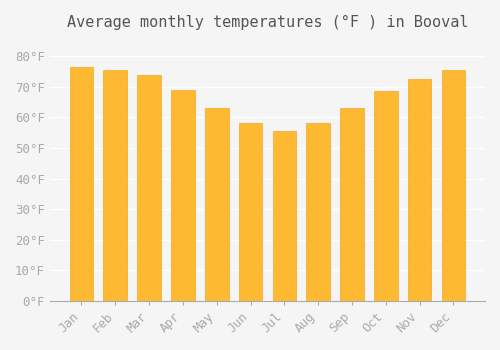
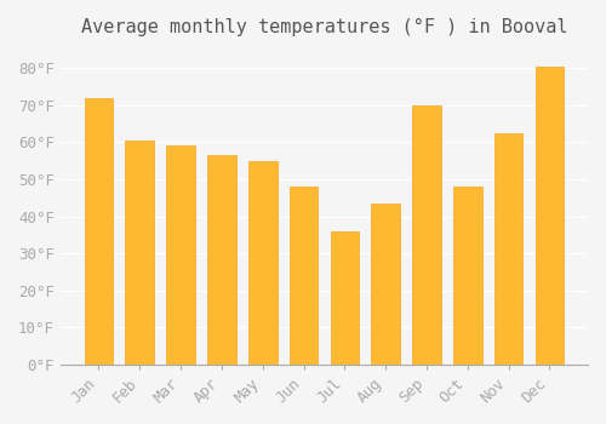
Jan: 76.5°F -> 72.0°F
Feb: 75.5°F -> 60.5°F
Mar: 74.0°F -> 59.0°F
Apr: 69.0°F -> 56.5°F
May: 63.0°F -> 55.0°F
Jun: 58.0°F -> 48.0°F
Jul: 55.5°F -> 36.0°F
Aug: 58.0°F -> 43.5°F
Sep: 63.0°F -> 70.0°F
Oct: 68.5°F -> 48.0°F
Nov: 72.5°F -> 62.5°F
Dec: 75.5°F -> 80.5°F
